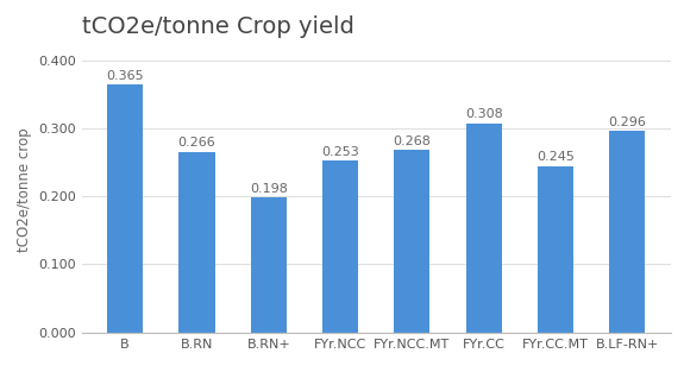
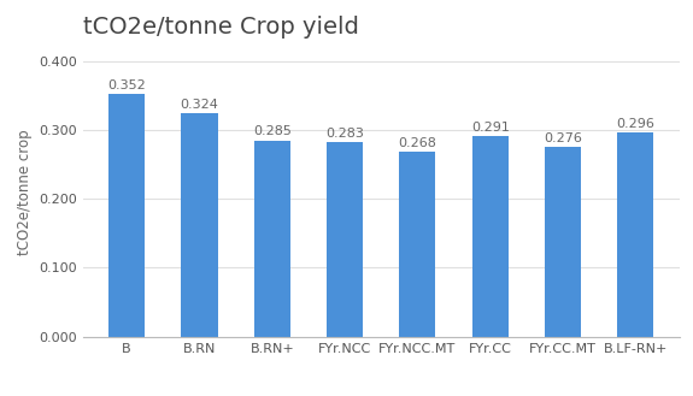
B: 0.365 -> 0.352
B.RN: 0.266 -> 0.324
B.RN+: 0.198 -> 0.285
FYr.NCC: 0.253 -> 0.283
FYr.CC: 0.308 -> 0.291
FYr.CC.MT: 0.245 -> 0.276
